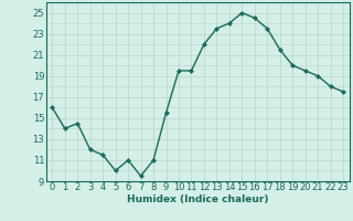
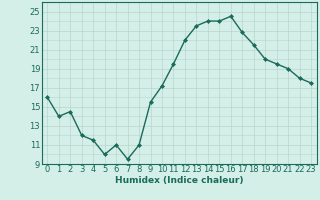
10: 19.5 -> 17.2
15: 25.0 -> 24.0
17: 23.5 -> 22.8
